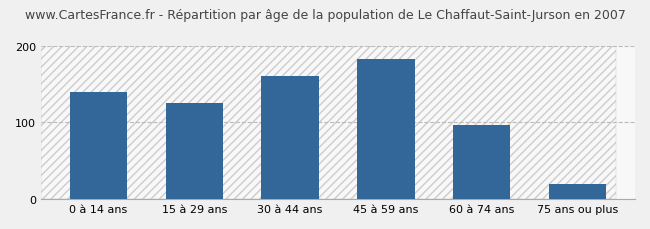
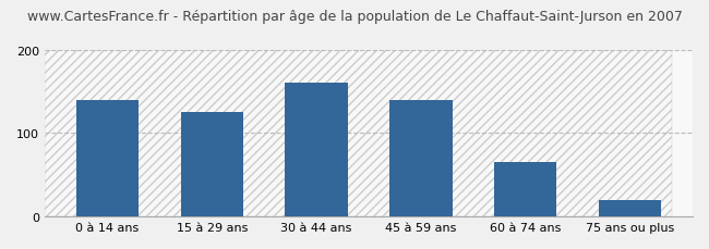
45 à 59 ans: 182 -> 140
60 à 74 ans: 96 -> 65
